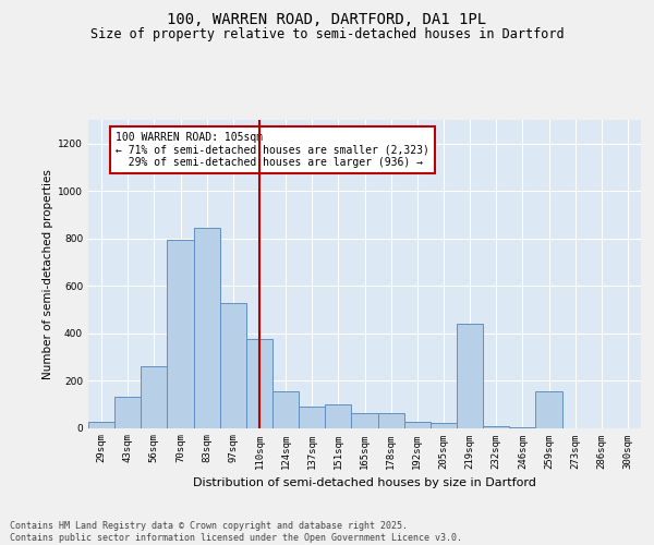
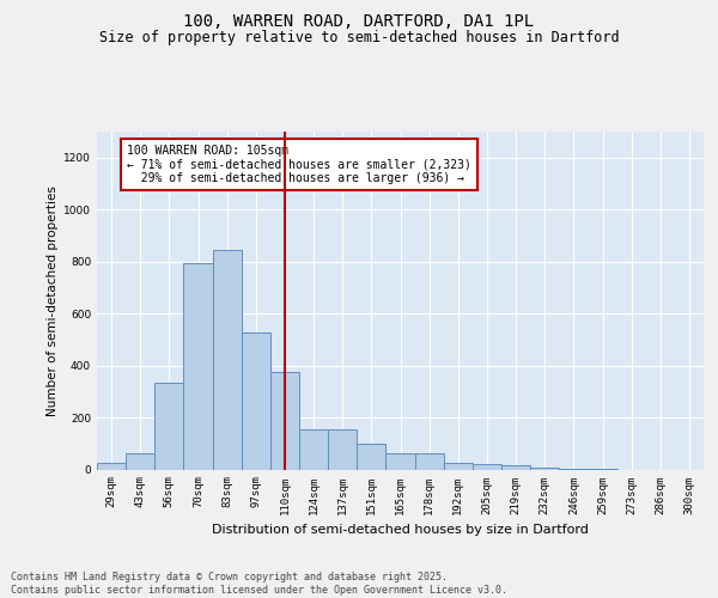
43sqm: 130 -> 60
56sqm: 260 -> 335
137sqm: 90 -> 155
219sqm: 440 -> 18
259sqm: 155 -> 1
